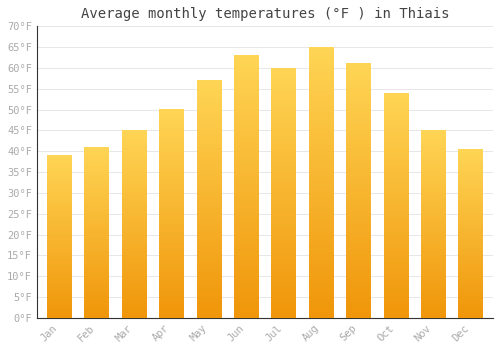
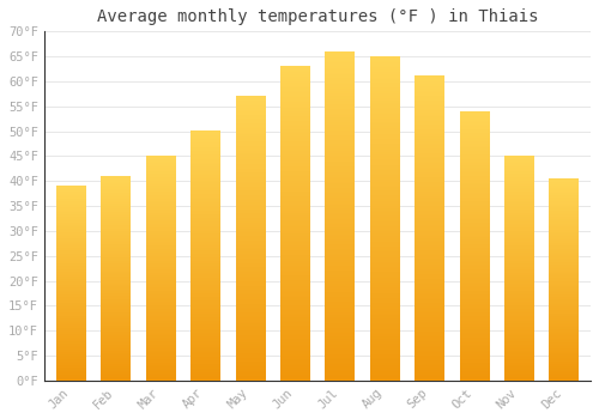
Jul: 60.0°F -> 66.0°F
